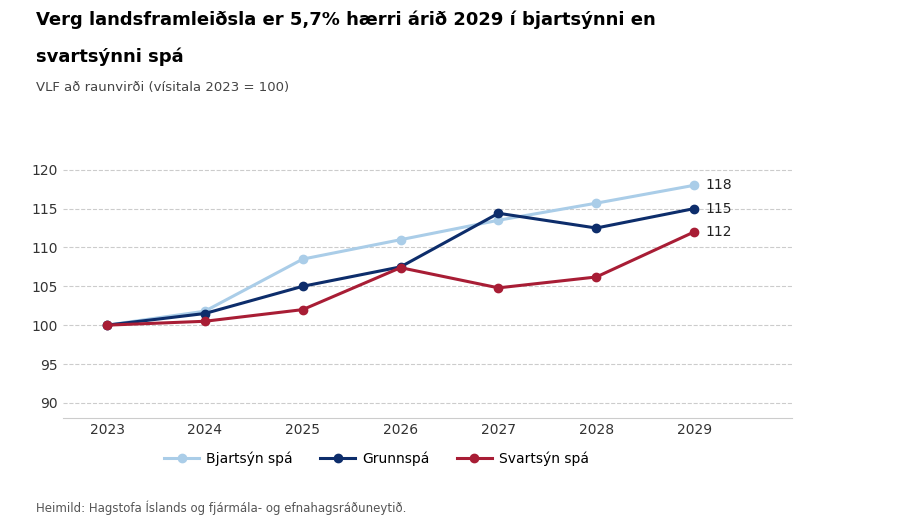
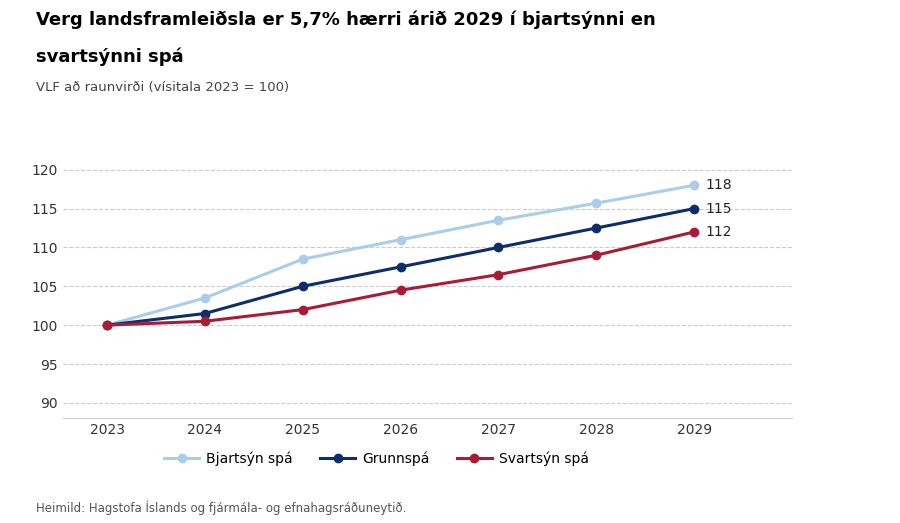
Bjartsýn spá/2024: 101.8 -> 103.5
Svartsýn spá/2026: 107.4 -> 104.5
Grunnspá/2027: 114.4 -> 110.0
Svartsýn spá/2027: 104.8 -> 106.5
Svartsýn spá/2028: 106.2 -> 109.0
